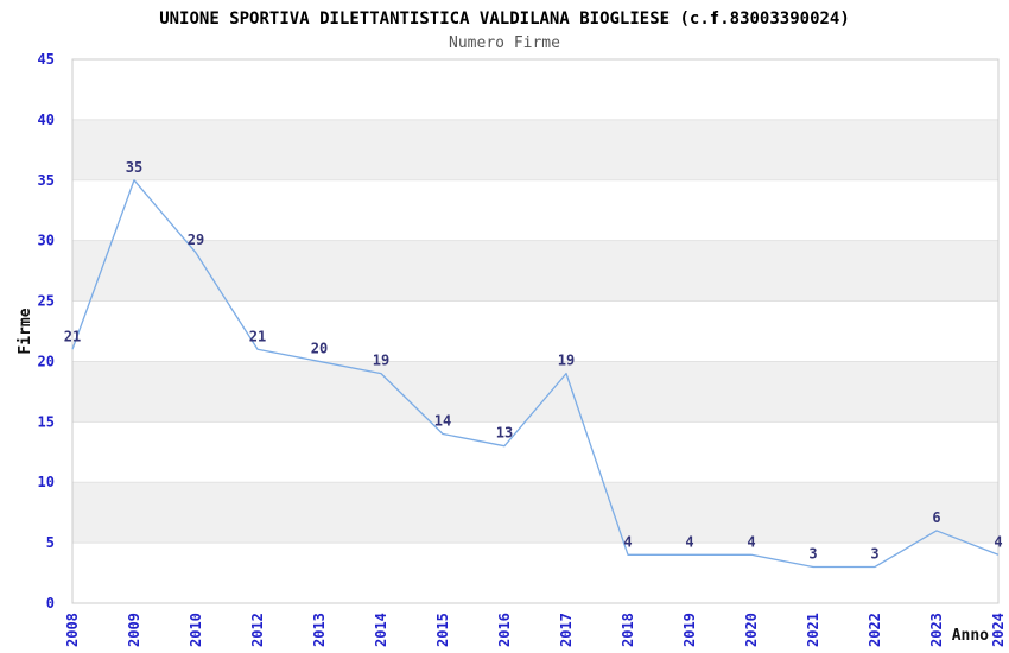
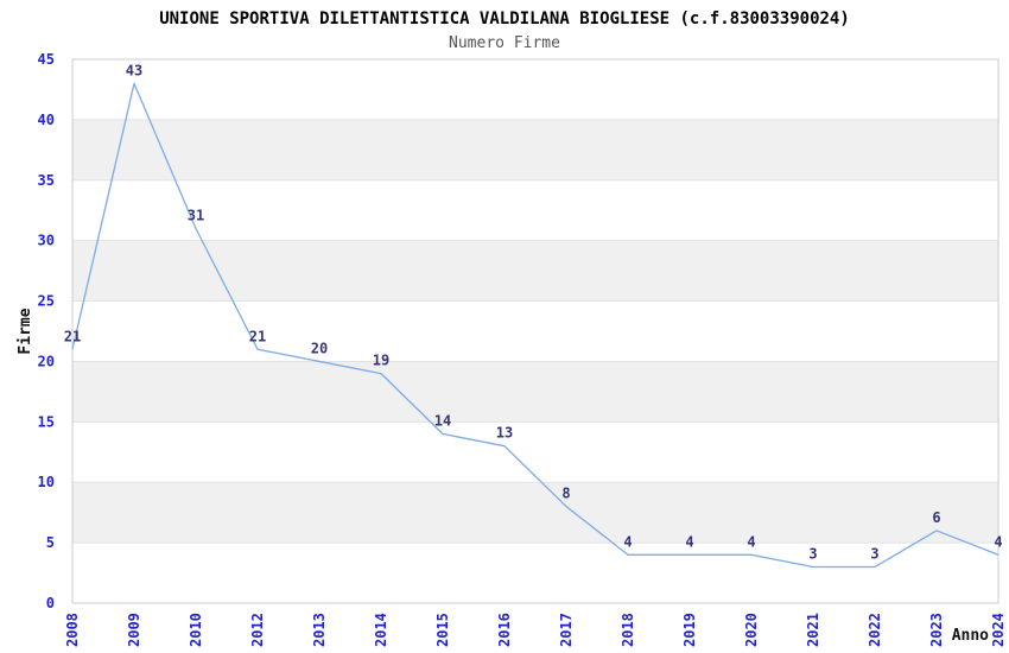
2009: 35 -> 43
2010: 29 -> 31
2017: 19 -> 8
